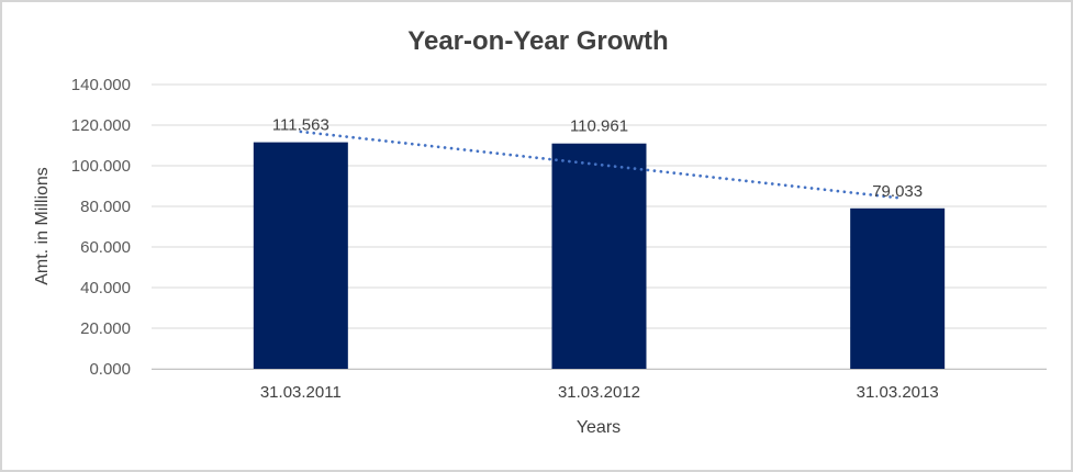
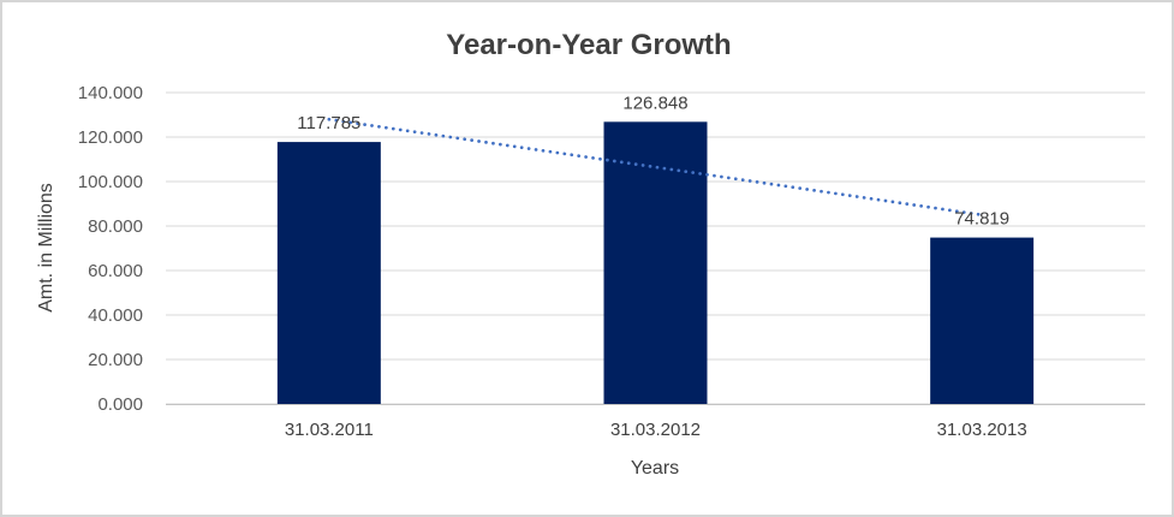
31.03.2011: 111.563 -> 117.785
31.03.2012: 110.961 -> 126.848
31.03.2013: 79.033 -> 74.819
